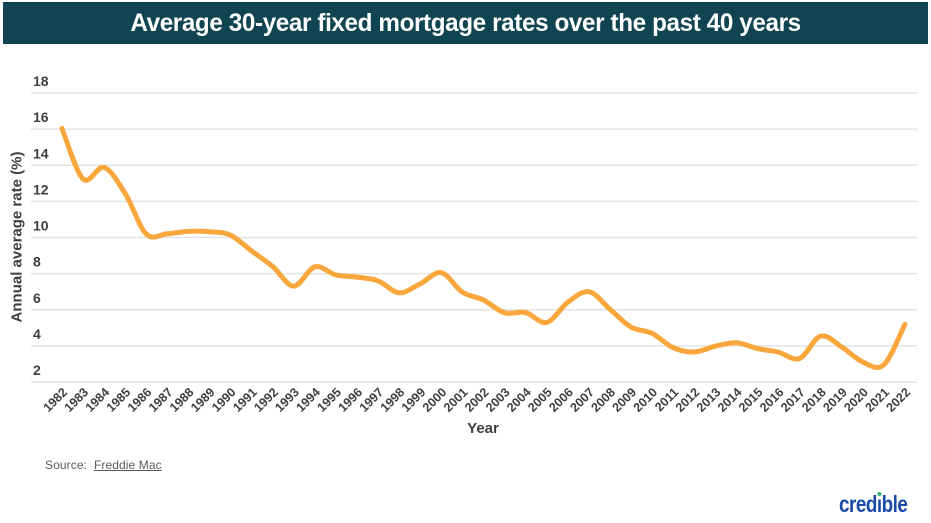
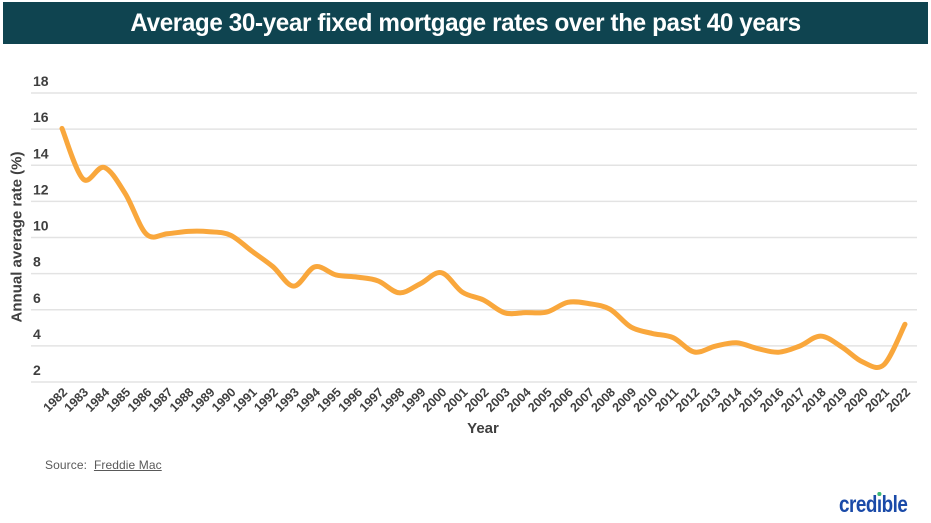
2005: 5.3 -> 5.9
2007: 7.0 -> 6.3
2011: 3.9 -> 4.5
2017: 3.3 -> 4.0
